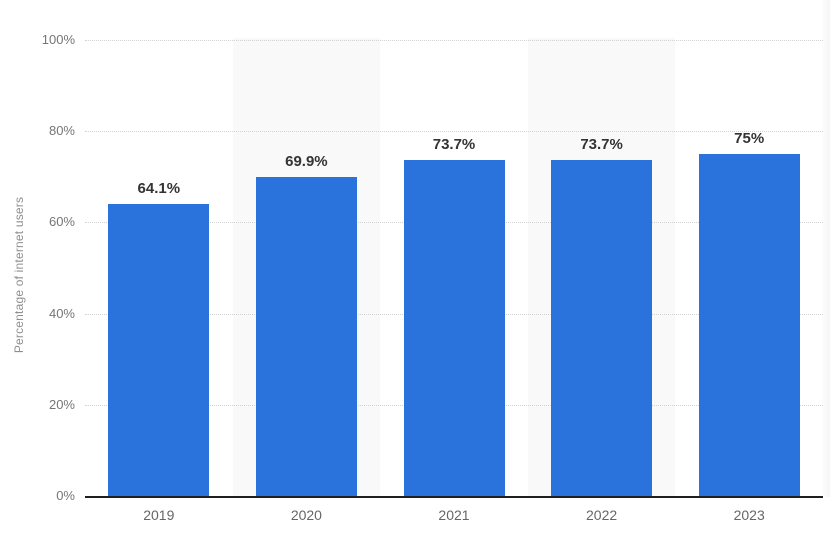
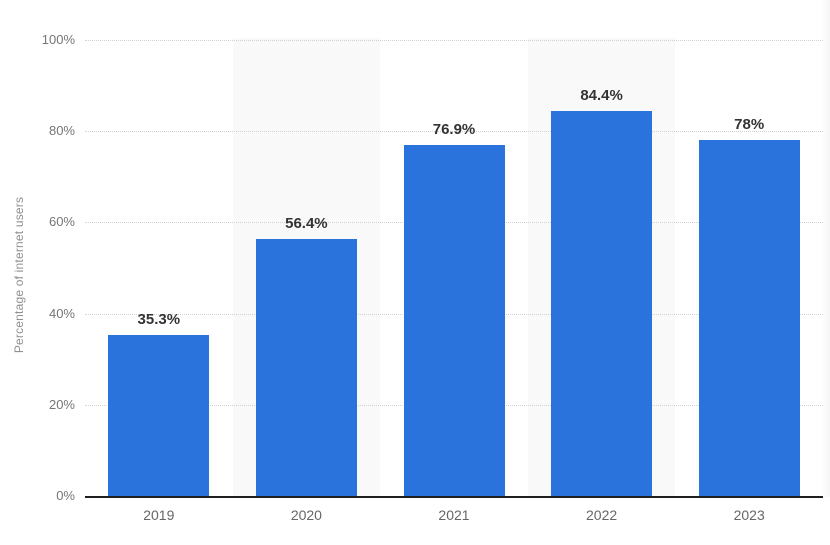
2019: 64.1% -> 35.3%
2020: 69.9% -> 56.4%
2021: 73.7% -> 76.9%
2022: 73.7% -> 84.4%
2023: 75% -> 78%
